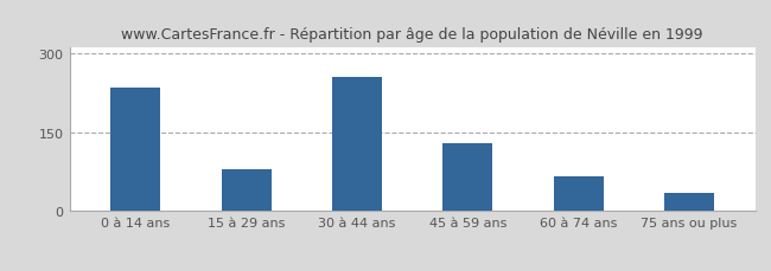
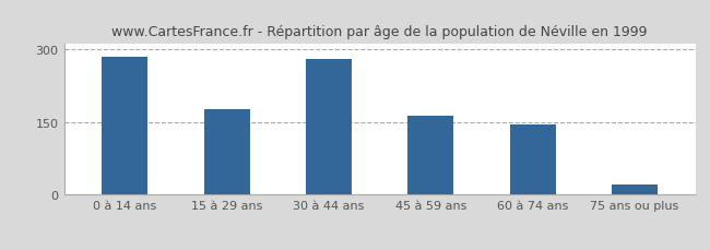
0 à 14 ans: 235 -> 283
15 à 29 ans: 80 -> 175
30 à 44 ans: 255 -> 280
45 à 59 ans: 130 -> 162
60 à 74 ans: 65 -> 145
75 ans ou plus: 35 -> 22
